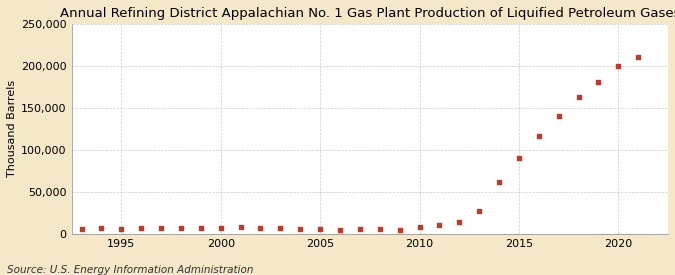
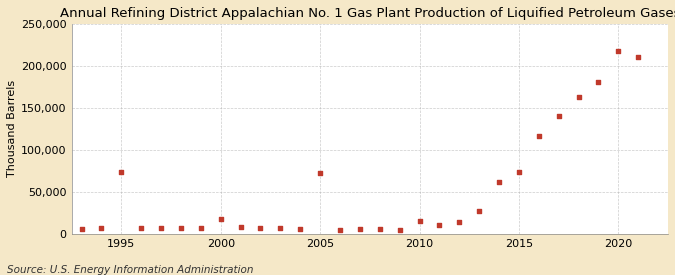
1995: 6,000 -> 74,000
2000: 8,000 -> 18,000
2005: 6,000 -> 72,000
2010: 8,000 -> 16,000
2015: 90,000 -> 74,000
2020: 200,000 -> 218,000
